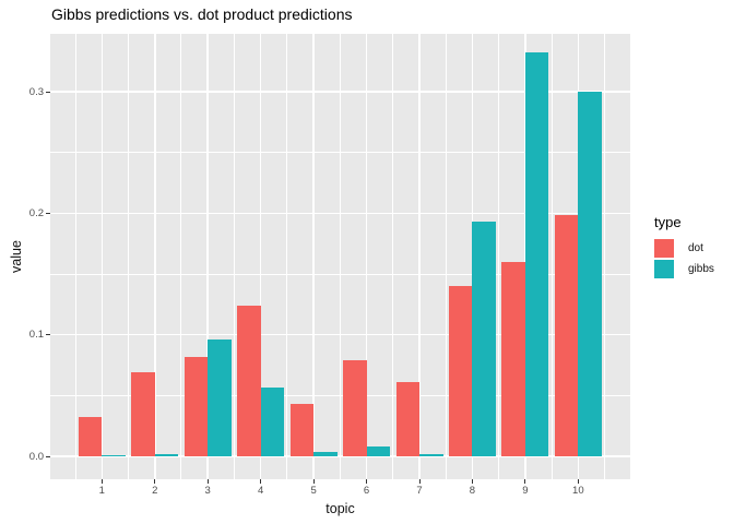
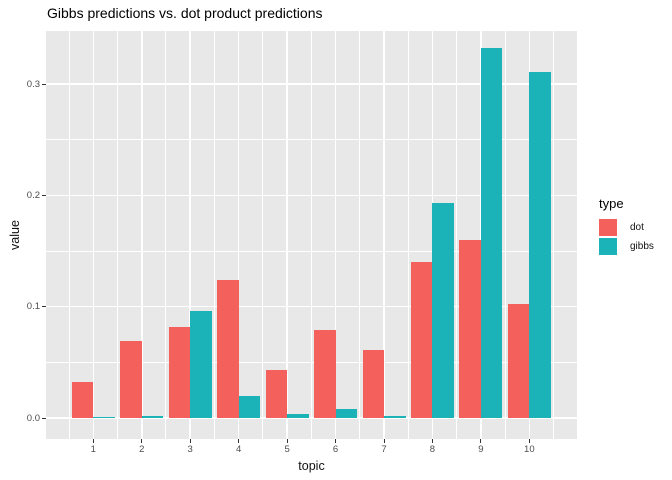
gibbs/4: 0.057 -> 0.020
dot/10: 0.199 -> 0.102
gibbs/10: 0.300 -> 0.311
